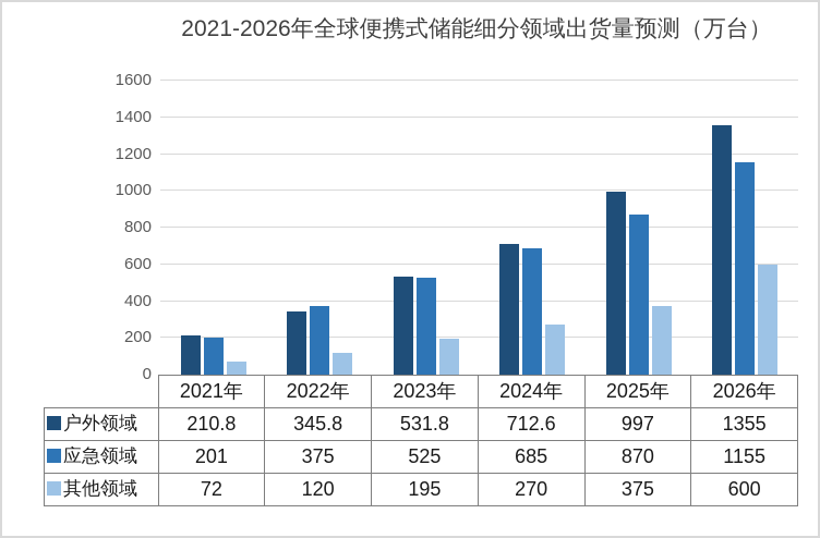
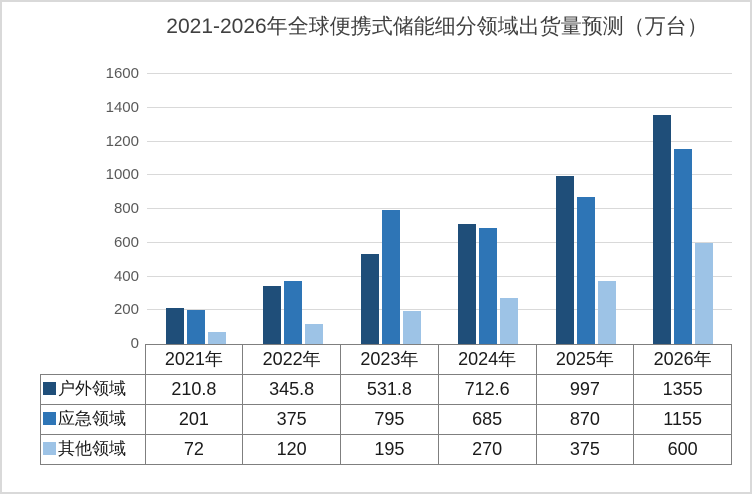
应急领域/2023年: 525 -> 795
